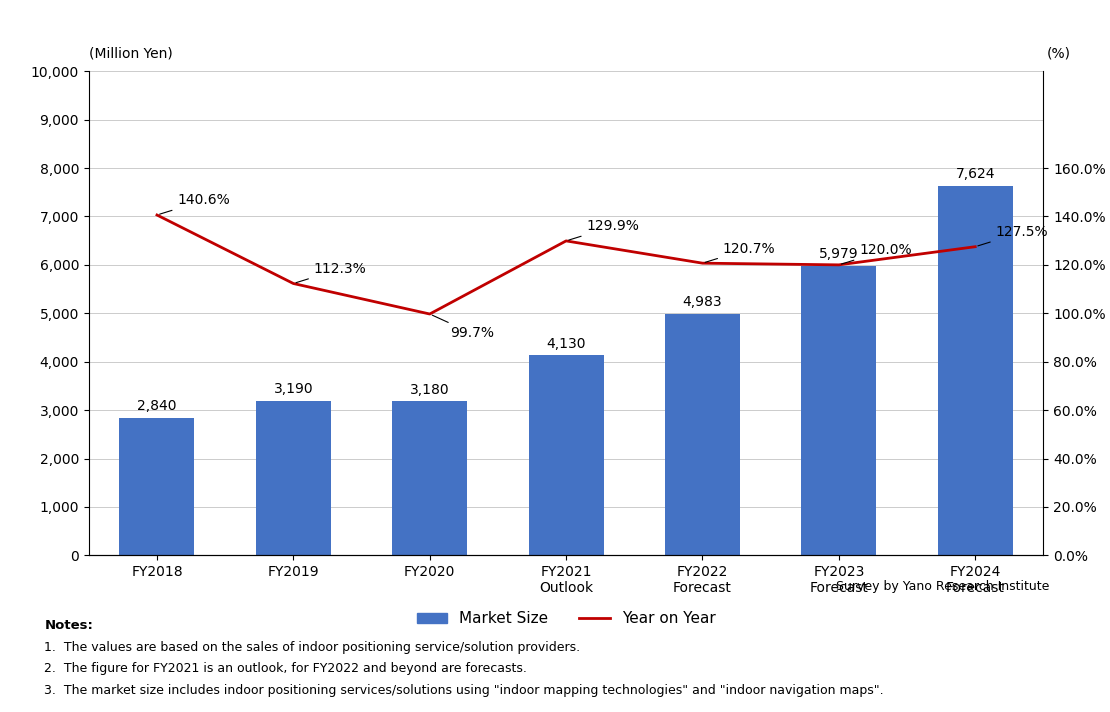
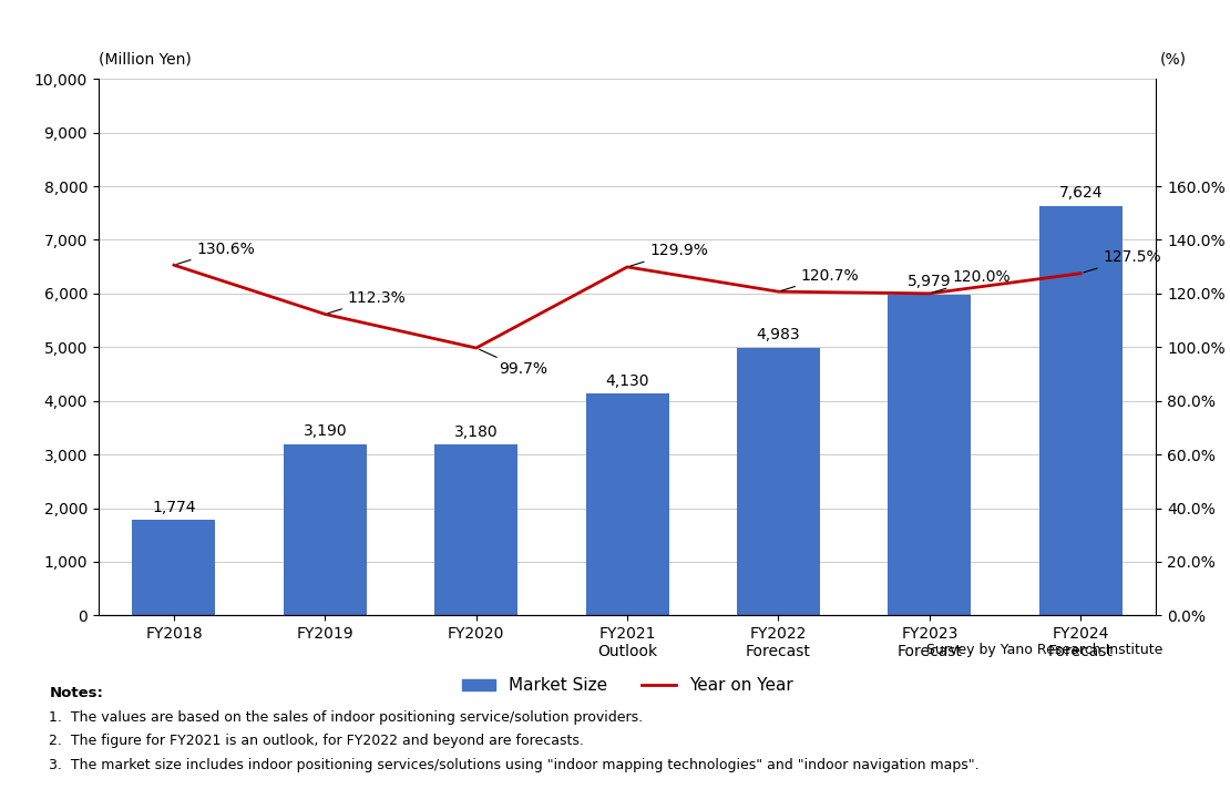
Market Size/FY2018: 2,840 -> 1,774
Year on Year/FY2018: 140.6% -> 130.6%
